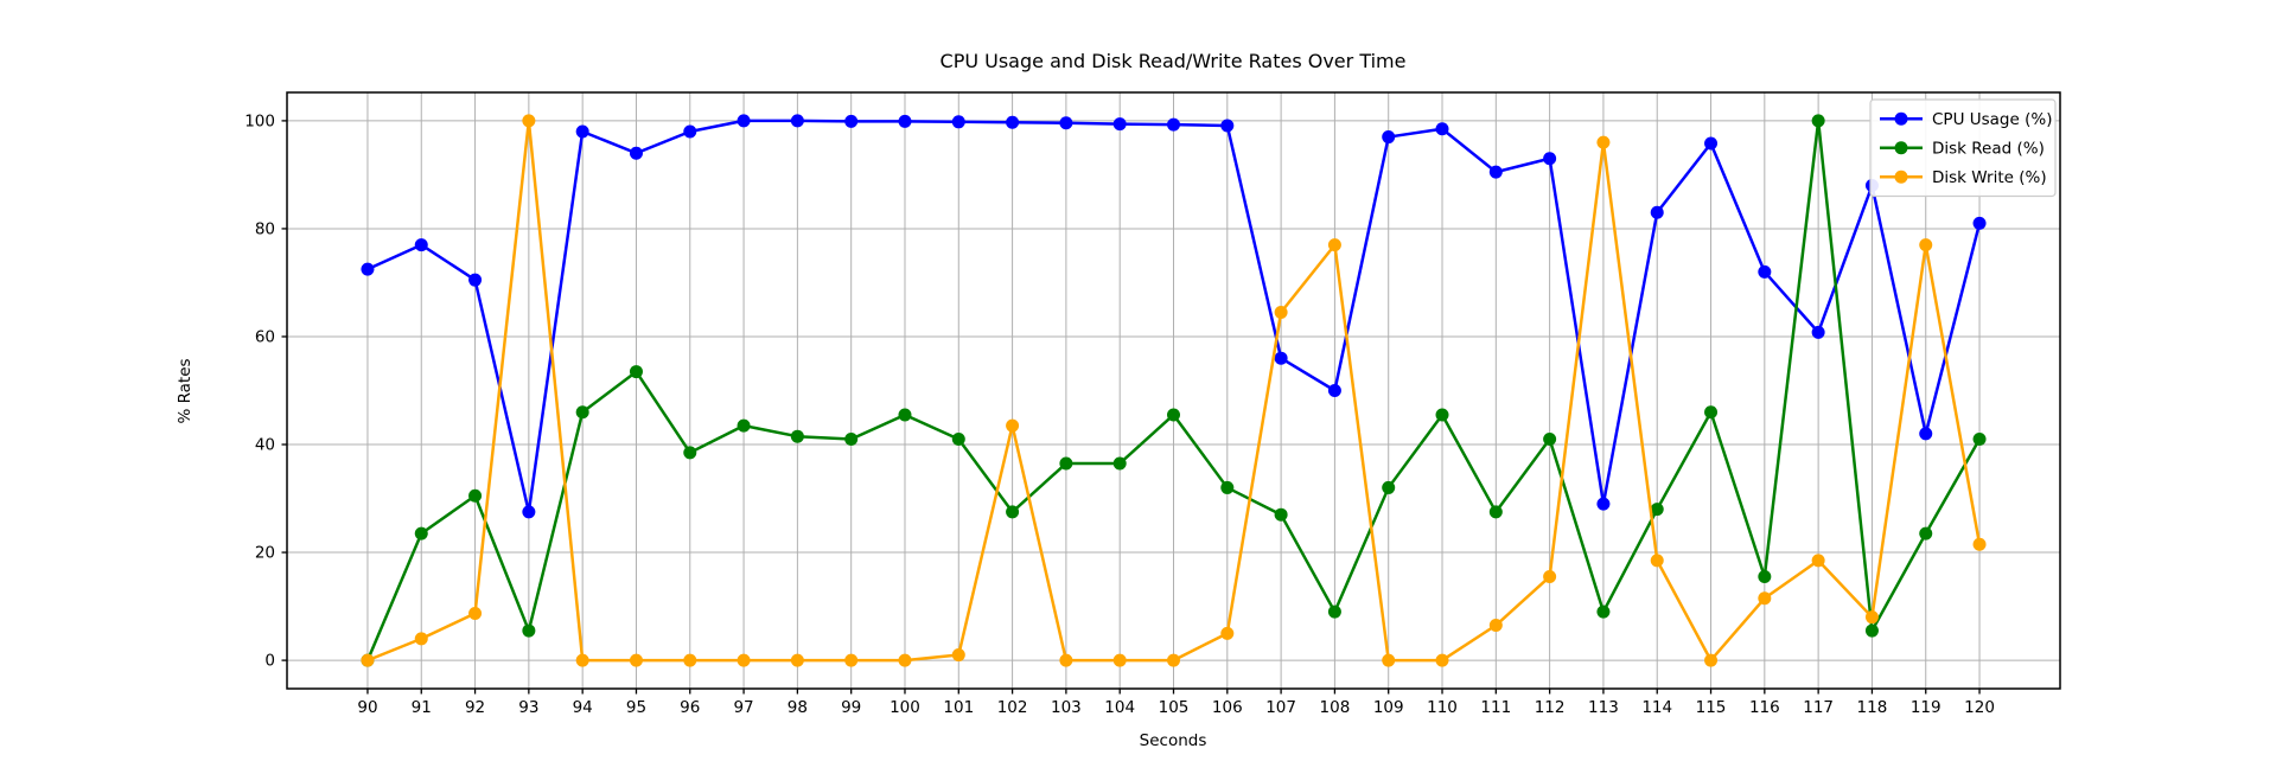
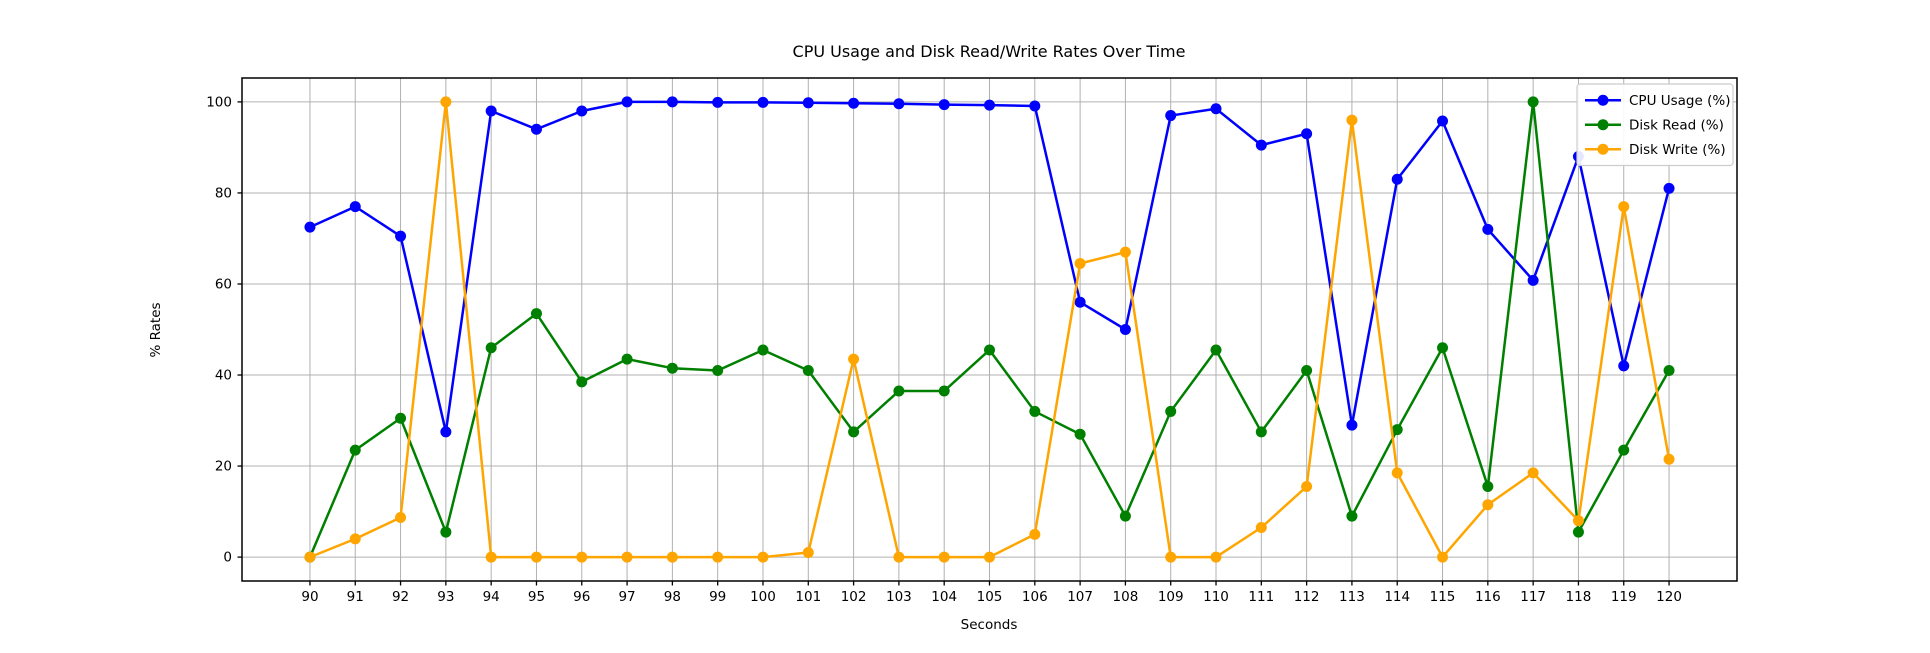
Disk Write (%)/108: 77 -> 67
